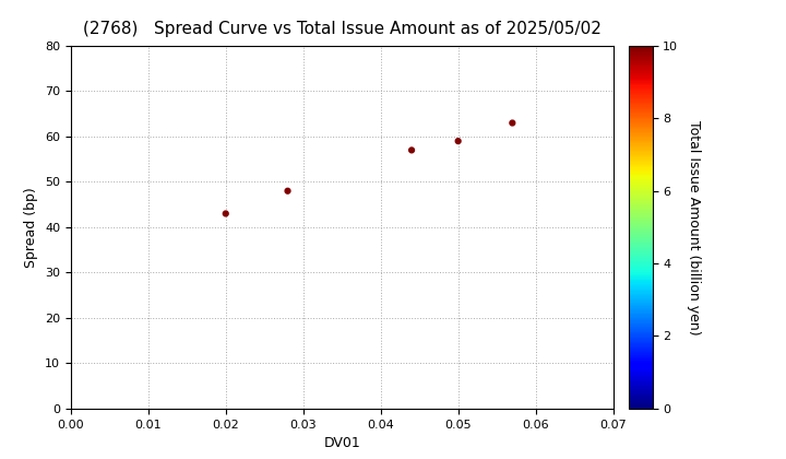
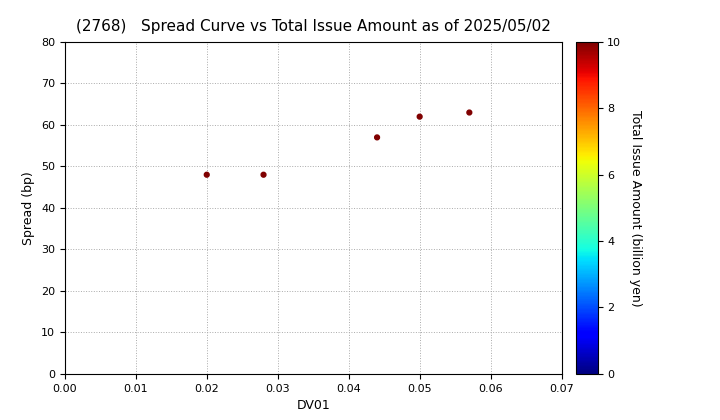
0.02: 43 -> 48
0.05: 59 -> 62
